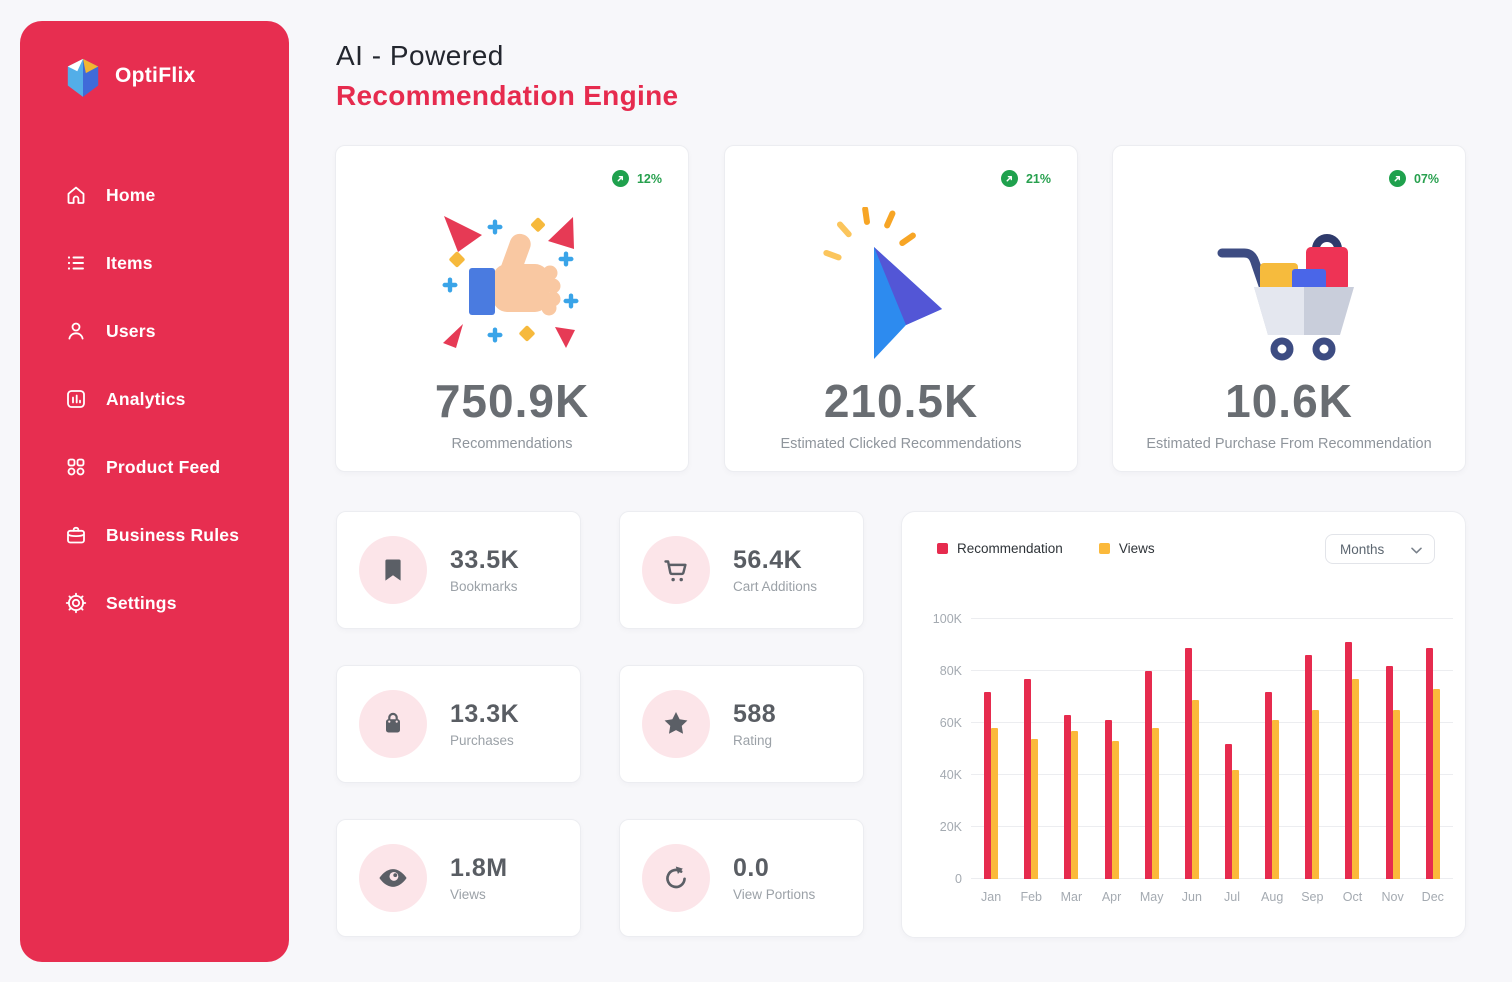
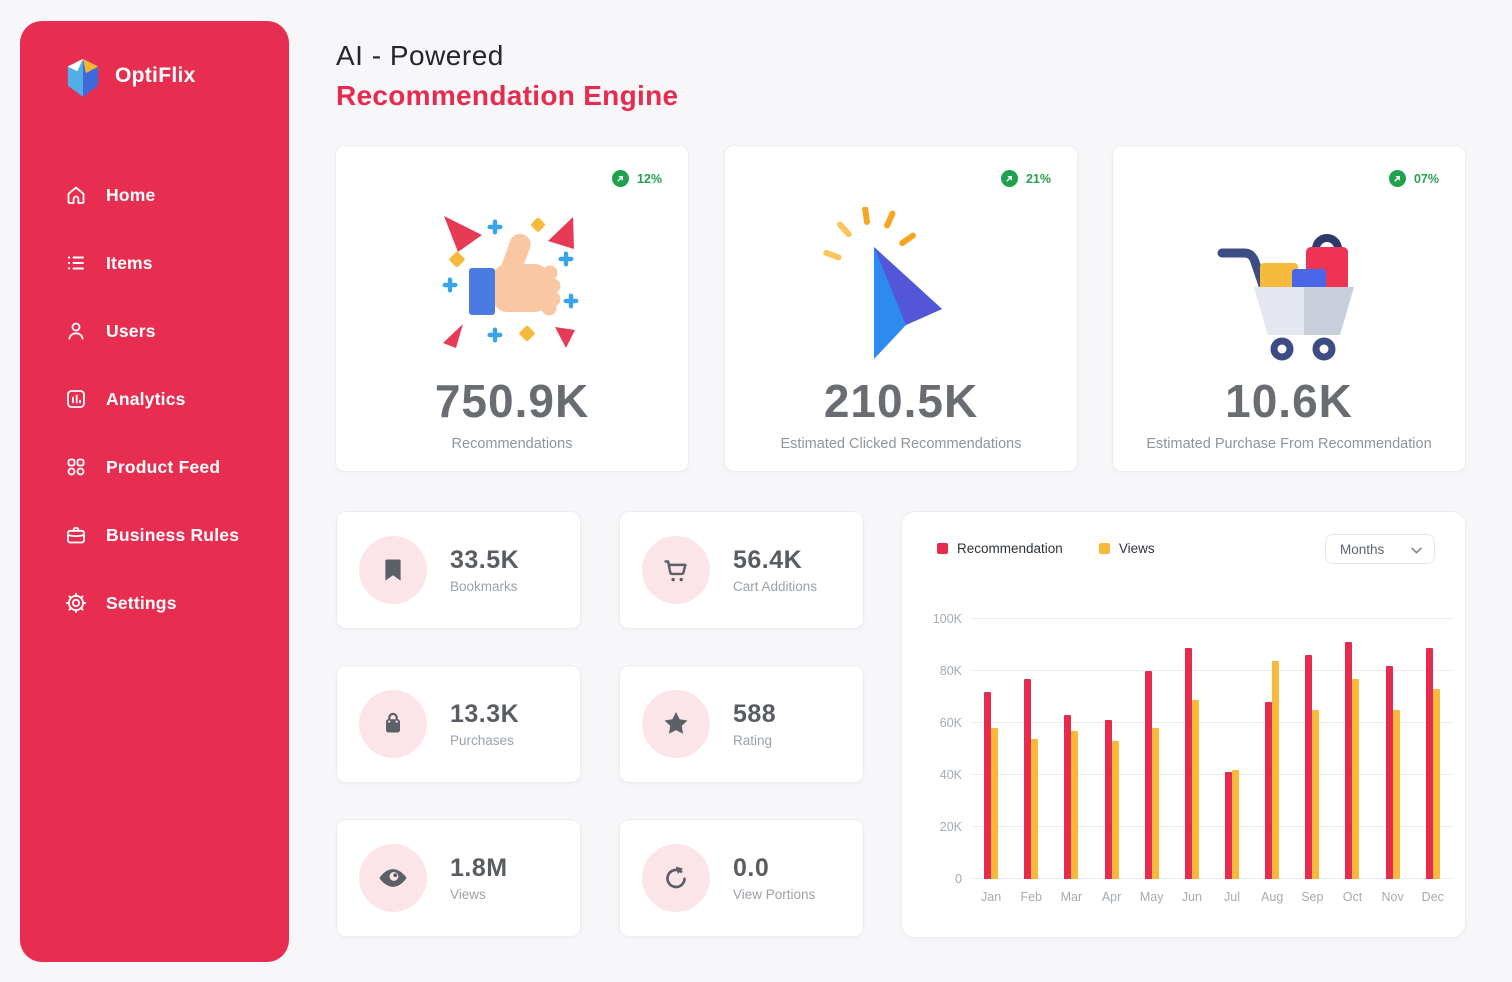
Recommendation/Jul: 52K -> 41K
Recommendation/Aug: 72K -> 68K
Views/Aug: 61K -> 84K
